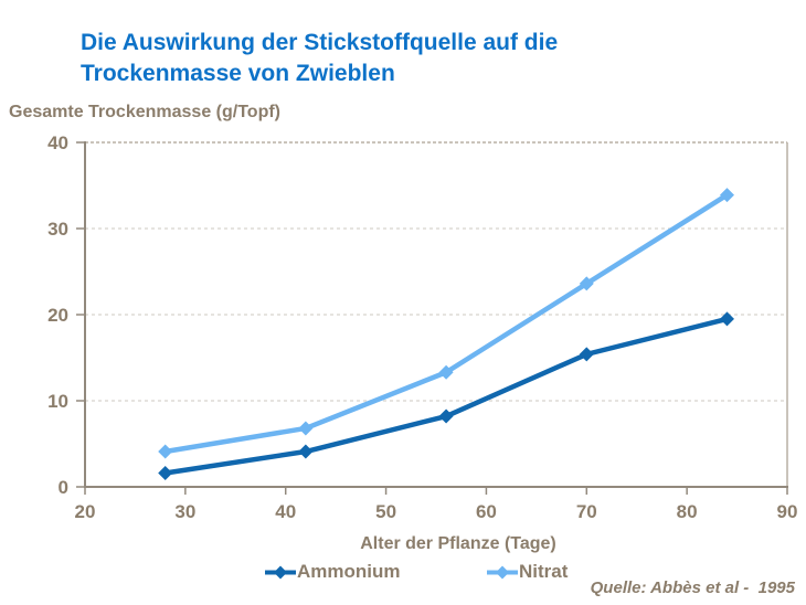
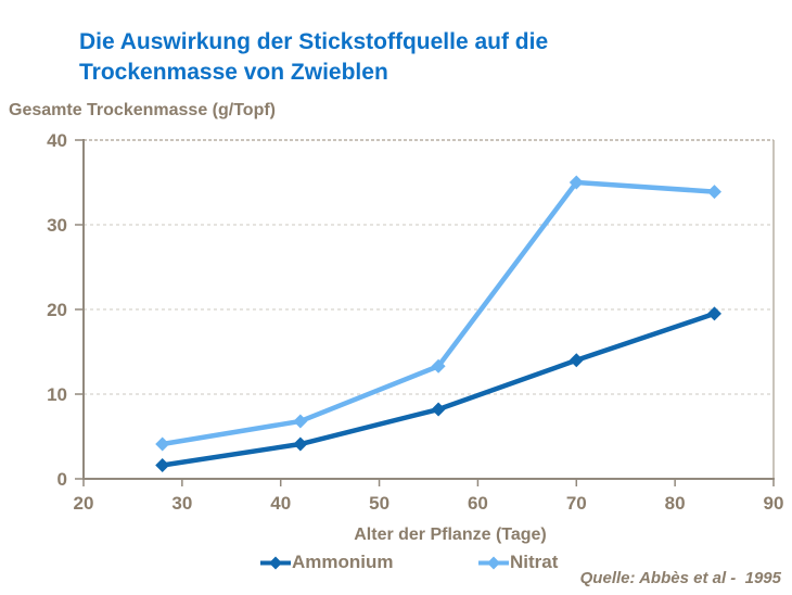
Ammonium/70: 15 -> 14
Nitrat/70: 24 -> 35
